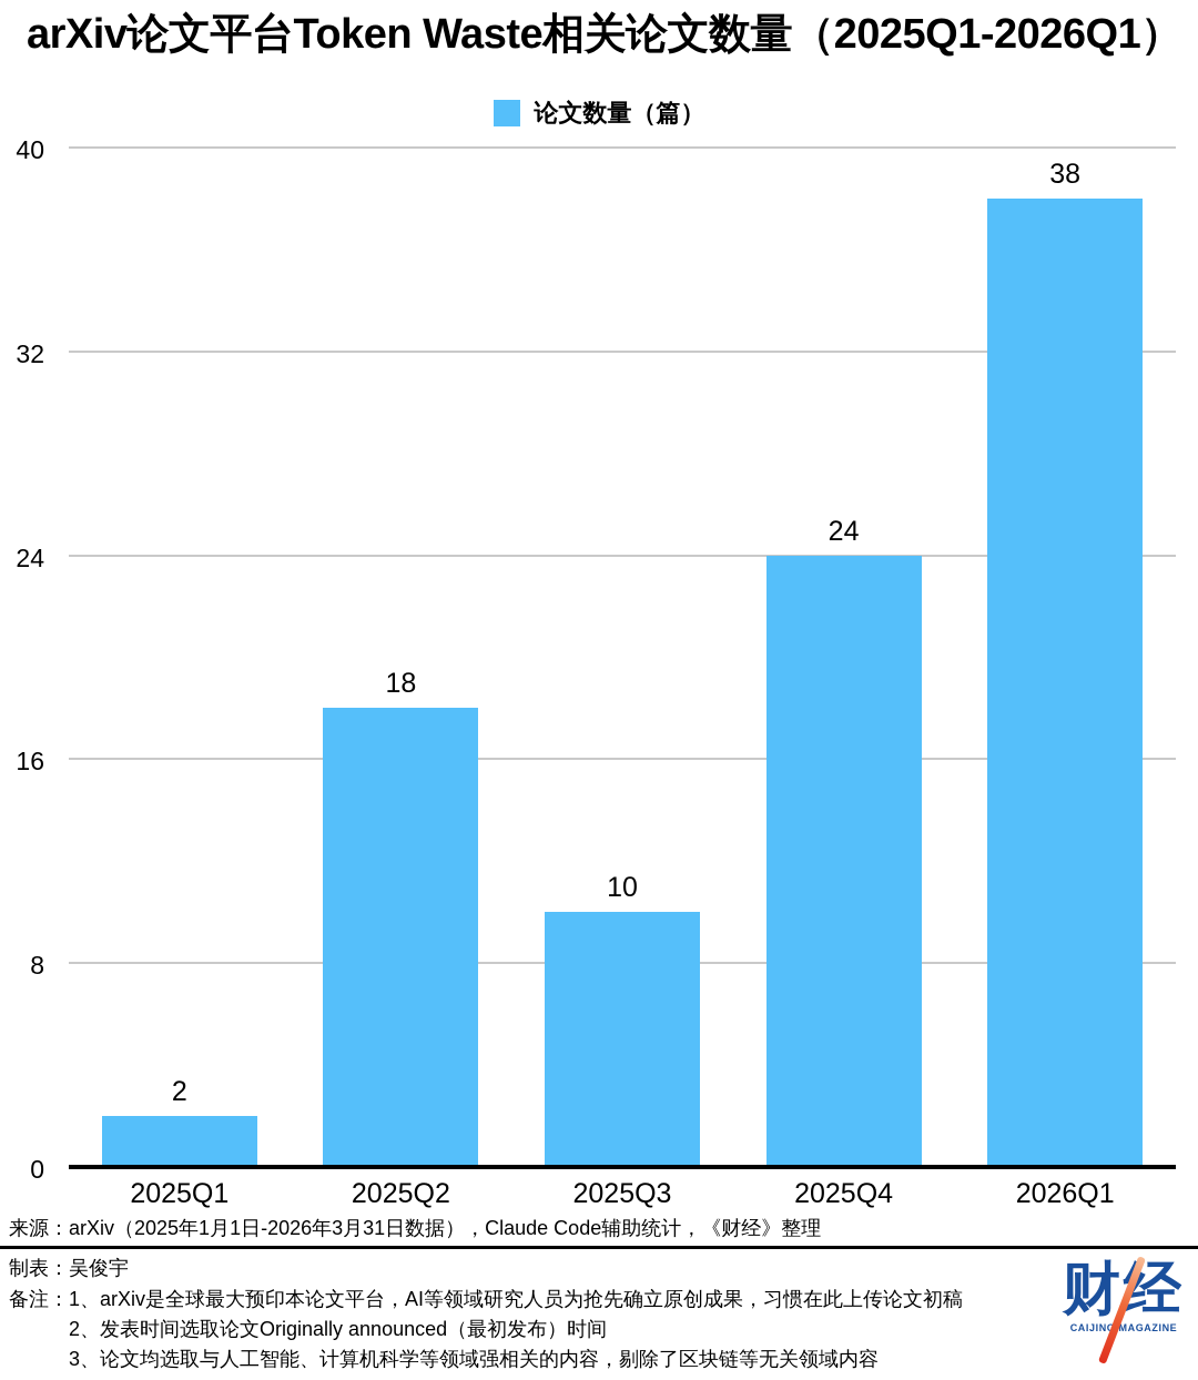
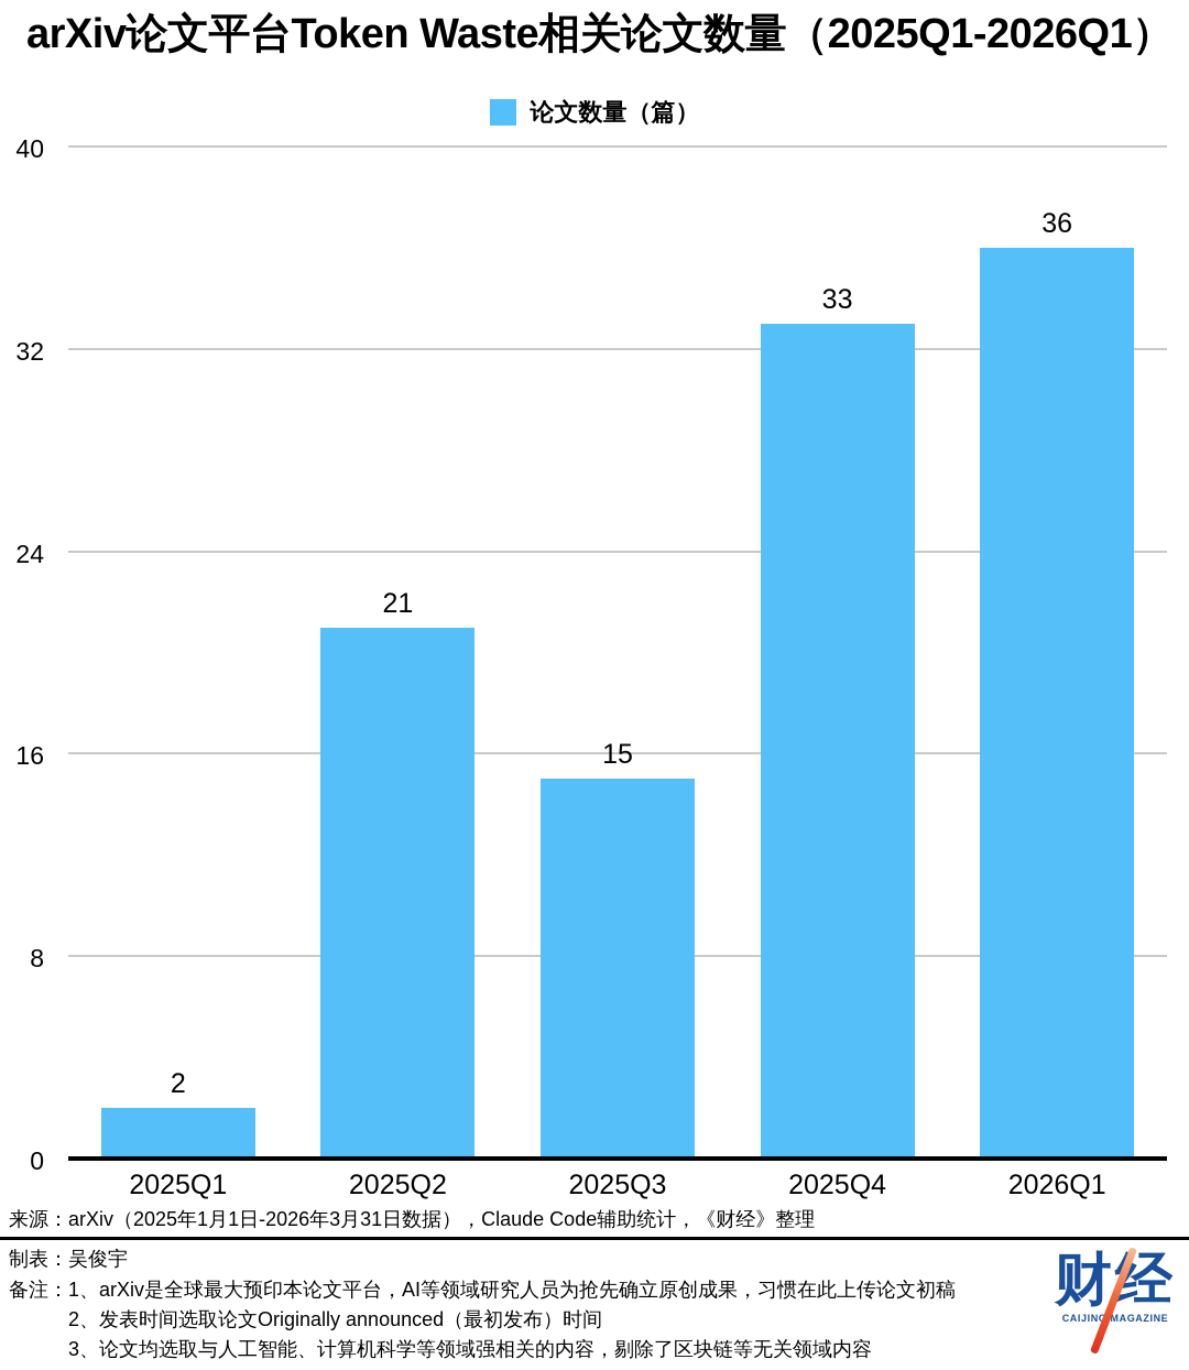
2025Q2: 18 -> 21
2025Q3: 10 -> 15
2025Q4: 24 -> 33
2026Q1: 38 -> 36
